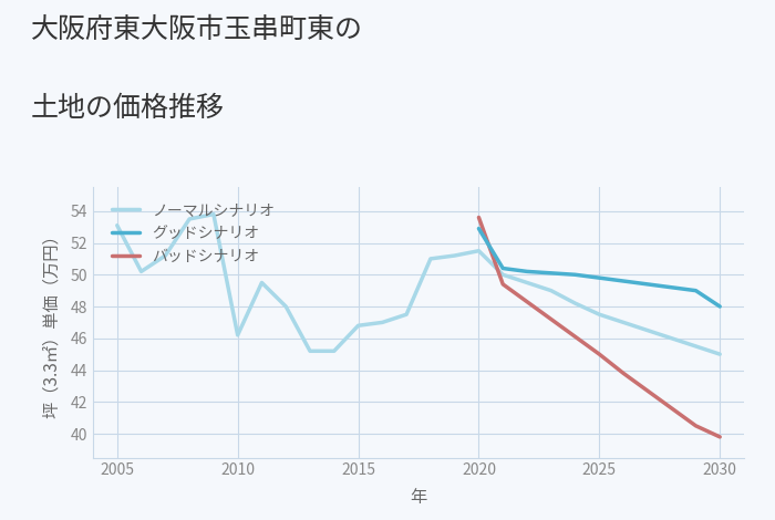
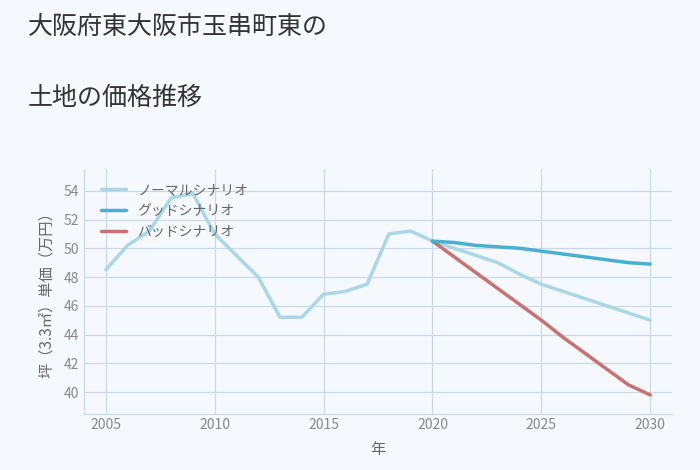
ノーマルシナリオ/2005: 53.1 -> 48.5
ノーマルシナリオ/2010: 46.2 -> 51.0
グッドシナリオ/2020: 52.9 -> 50.5
バッドシナリオ/2020: 53.6 -> 50.5
ノーマルシナリオ/2020: 51.5 -> 50.5
グッドシナリオ/2030: 48.0 -> 48.9
